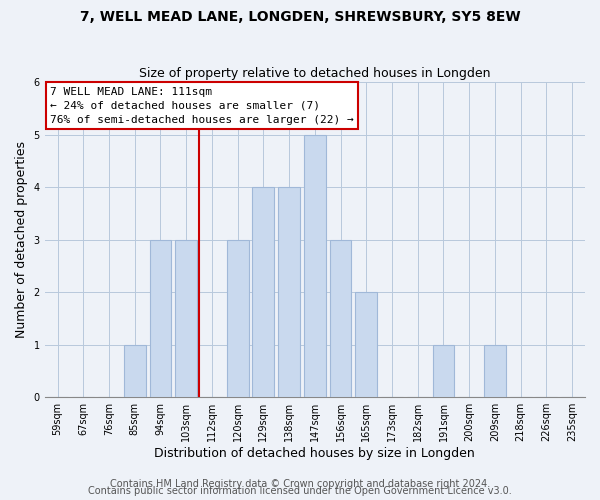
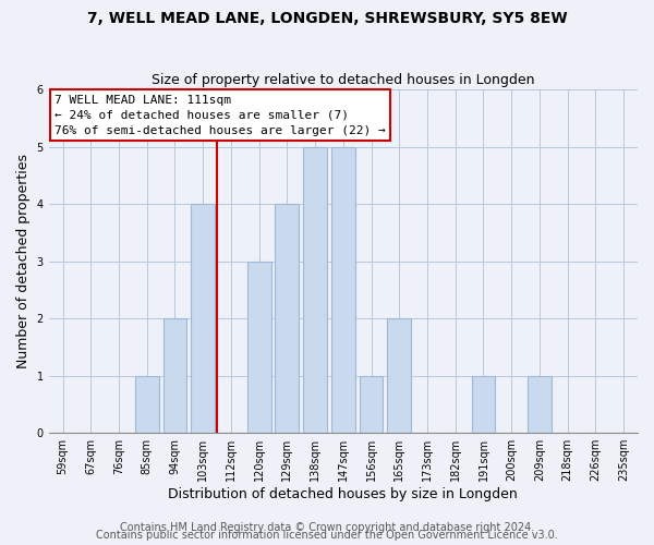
94sqm: 3 -> 2
103sqm: 3 -> 4
138sqm: 4 -> 5
156sqm: 3 -> 1
